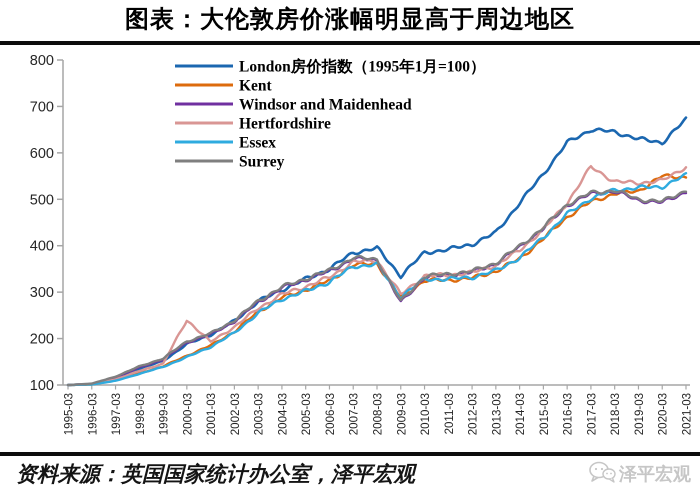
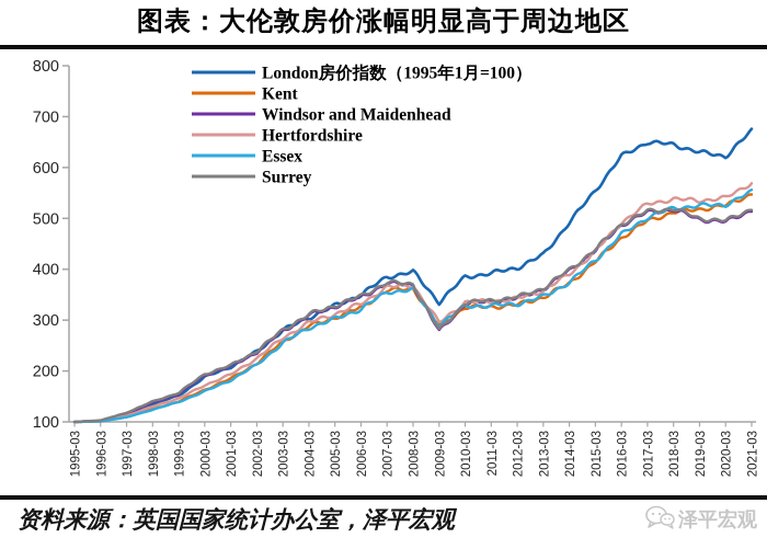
Hertfordshire/2000-03: 240 -> 170
Hertfordshire/2017-03: 570 -> 530
Kent/2020-03: 550 -> 520
